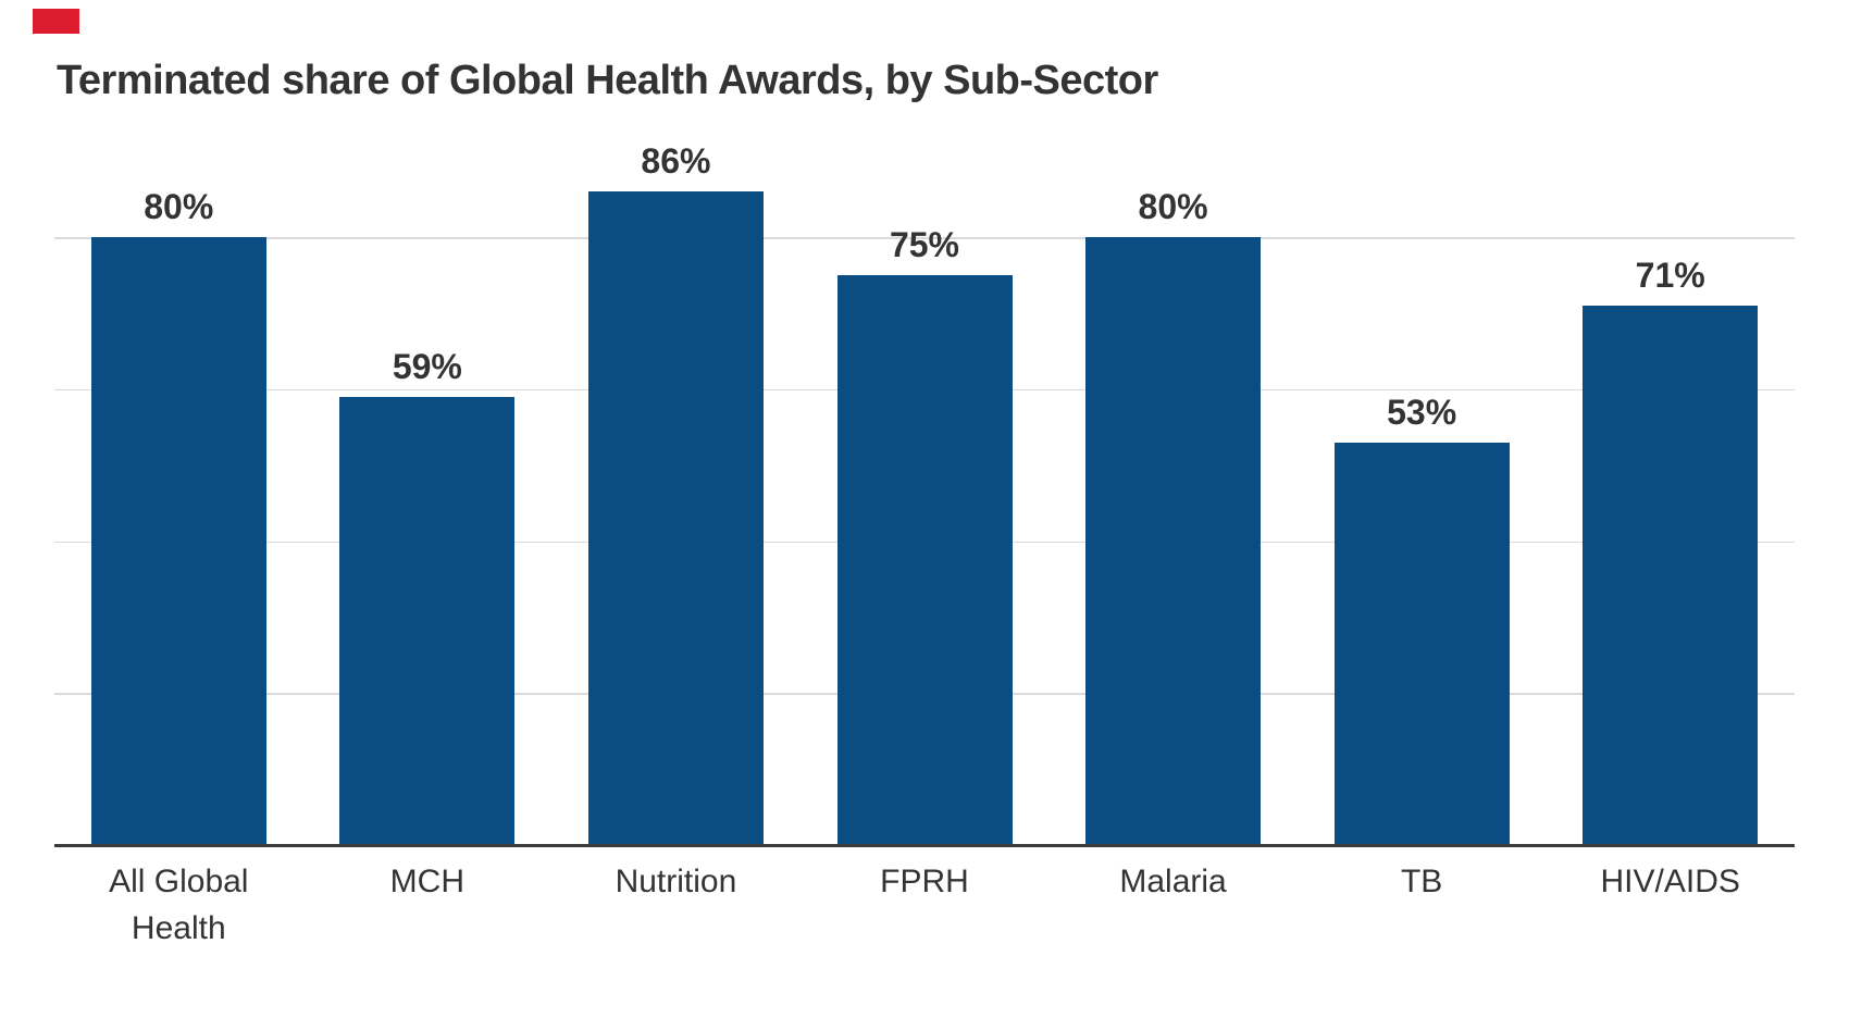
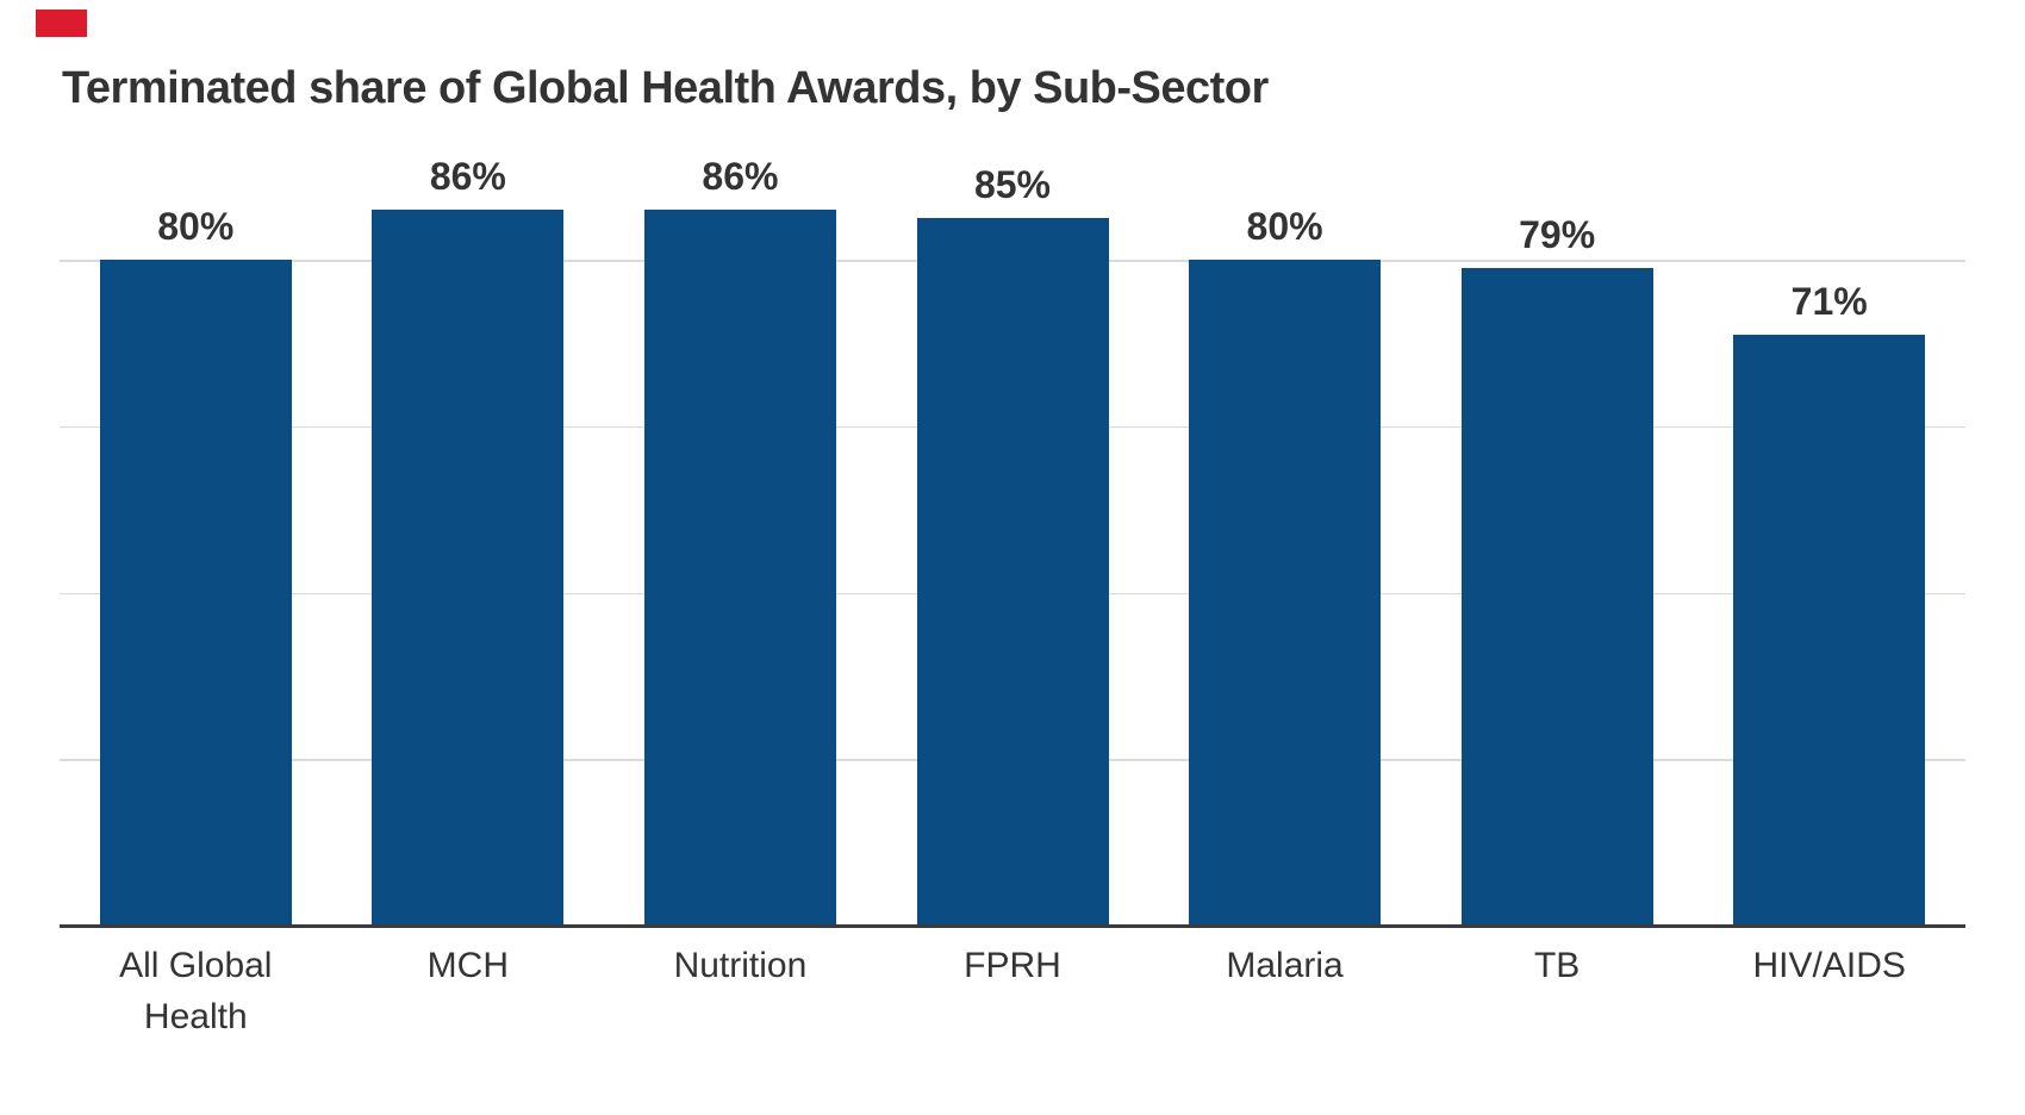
MCH: 59% -> 86%
FPRH: 75% -> 85%
TB: 53% -> 79%
